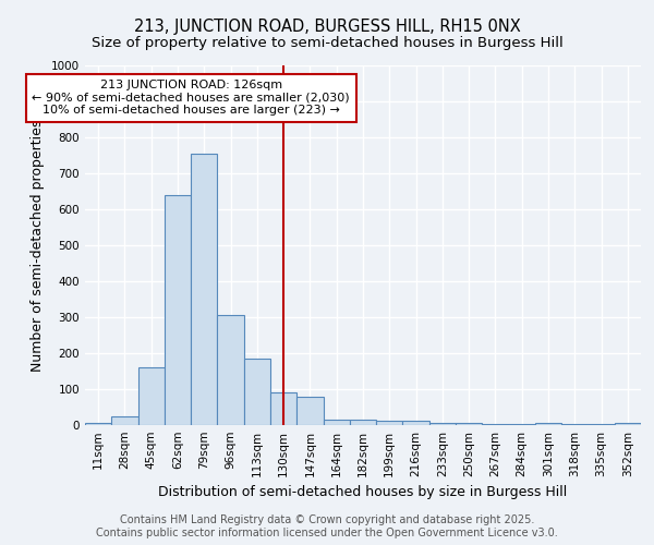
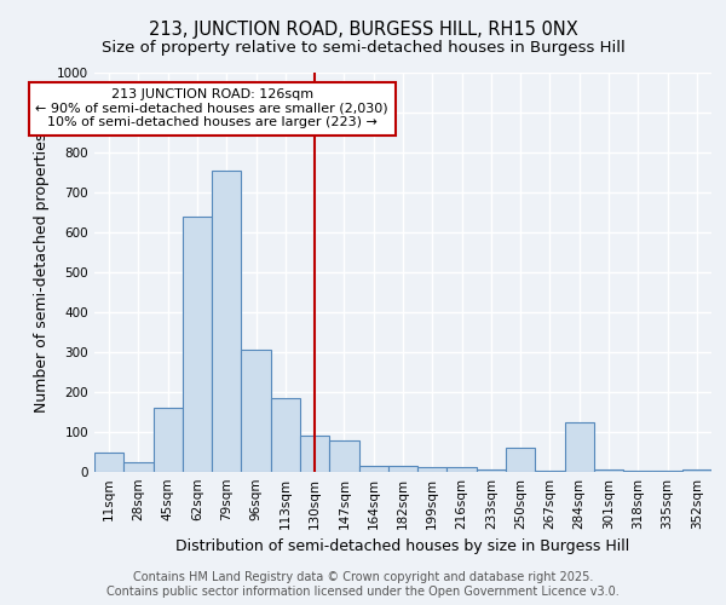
11sqm: 5 -> 50
250sqm: 5 -> 60
284sqm: 3 -> 125
